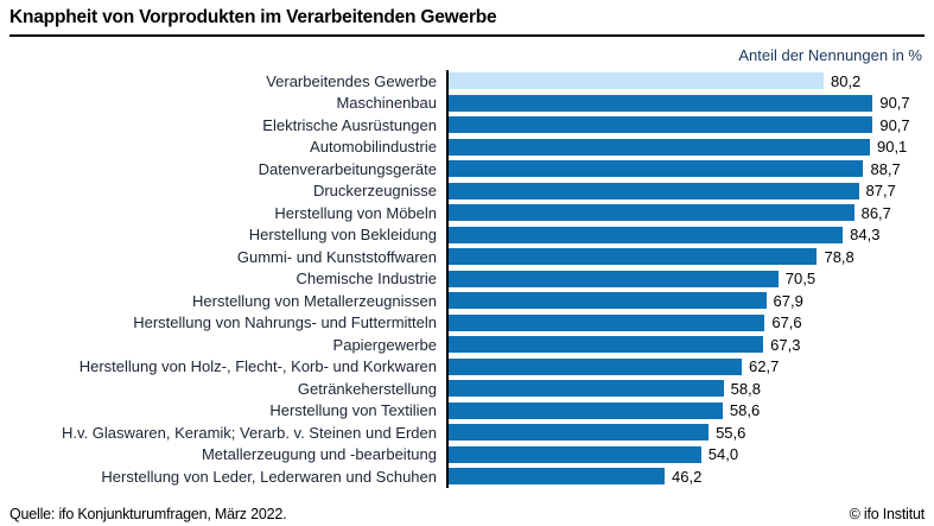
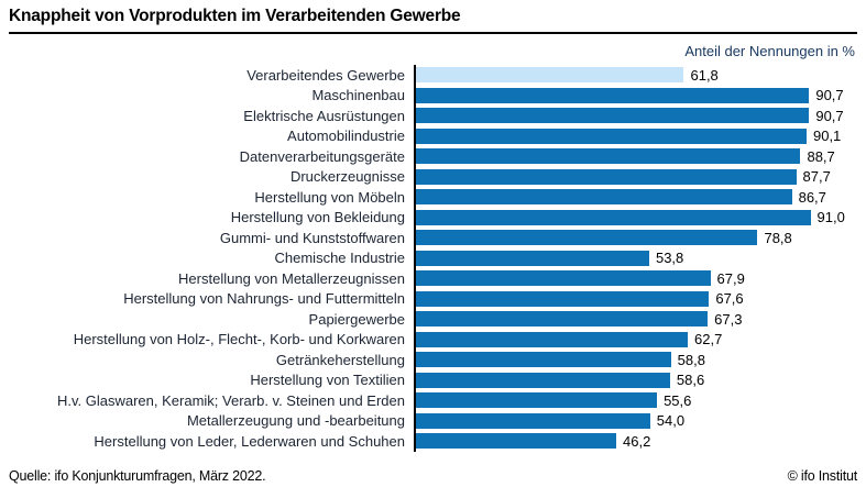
Verarbeitendes Gewerbe: 80,2 -> 61,8
Herstellung von Bekleidung: 84,3 -> 91,0
Chemische Industrie: 70,5 -> 53,8
